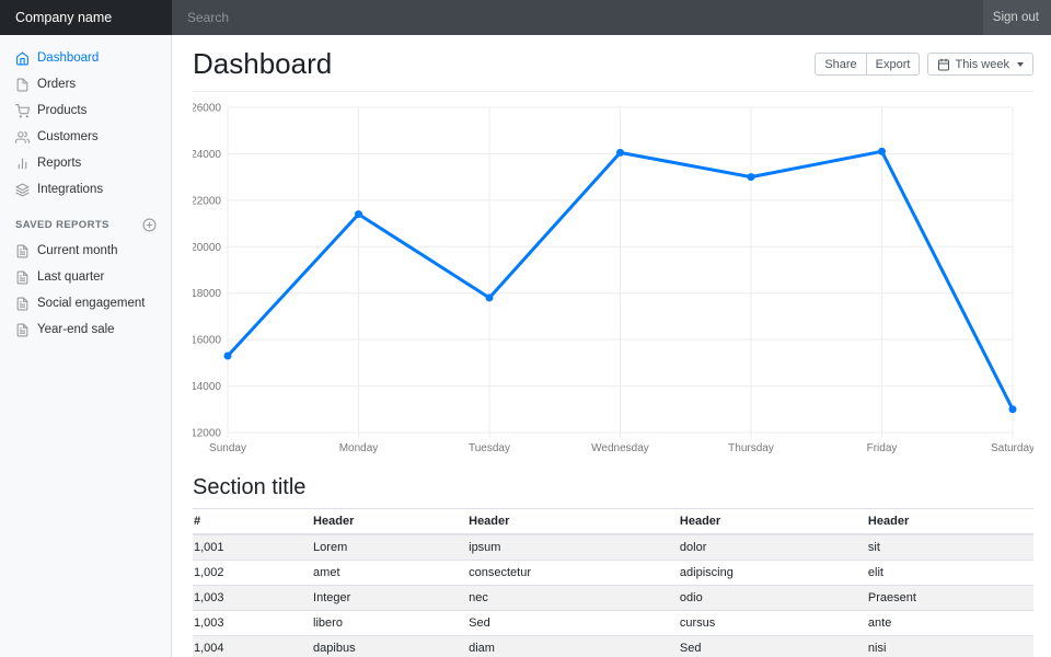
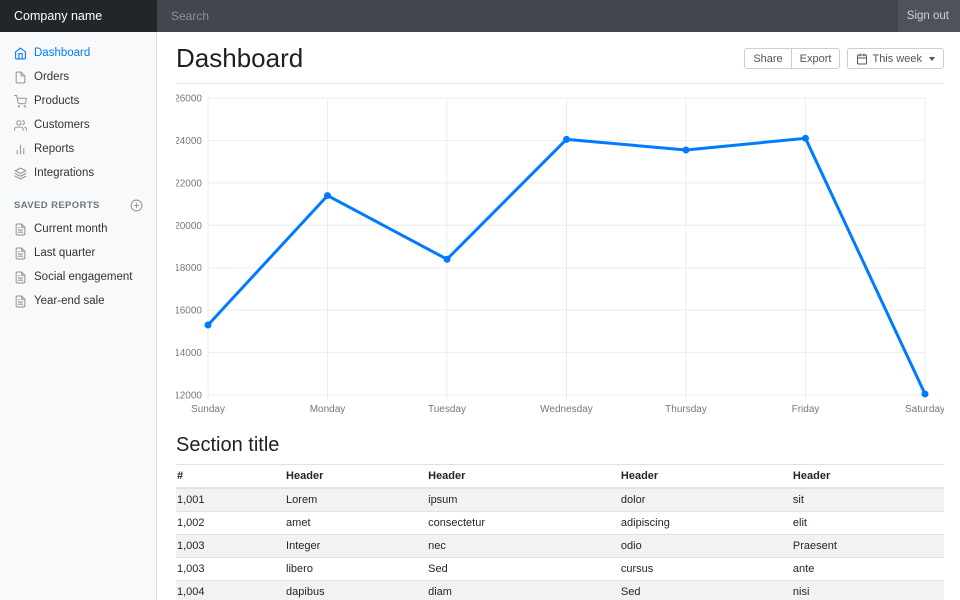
Tuesday: 17800 -> 18400
Thursday: 23000 -> 23600
Saturday: 13000 -> 12000
